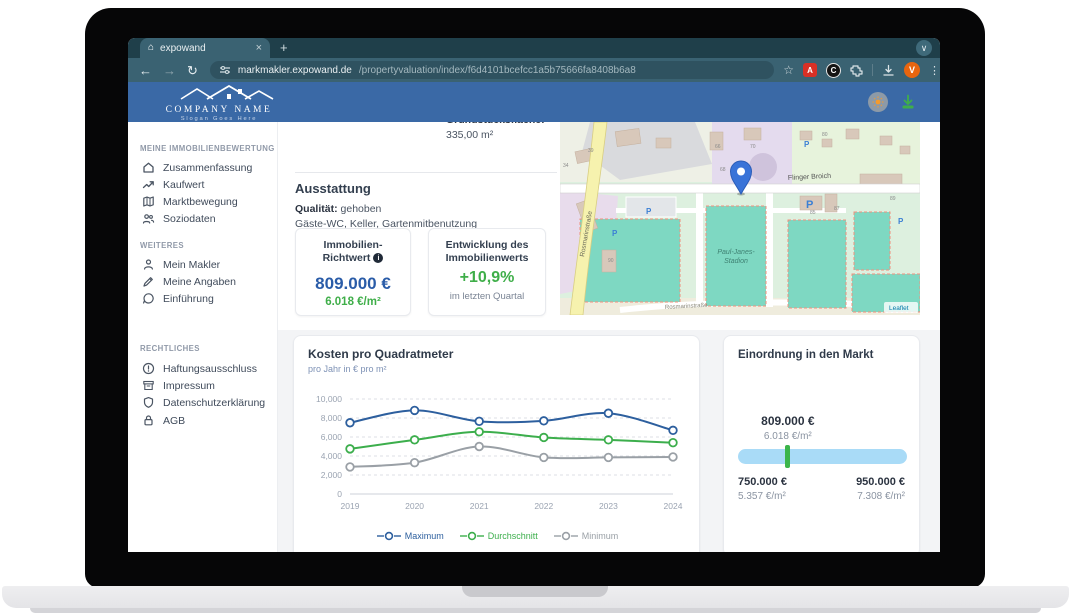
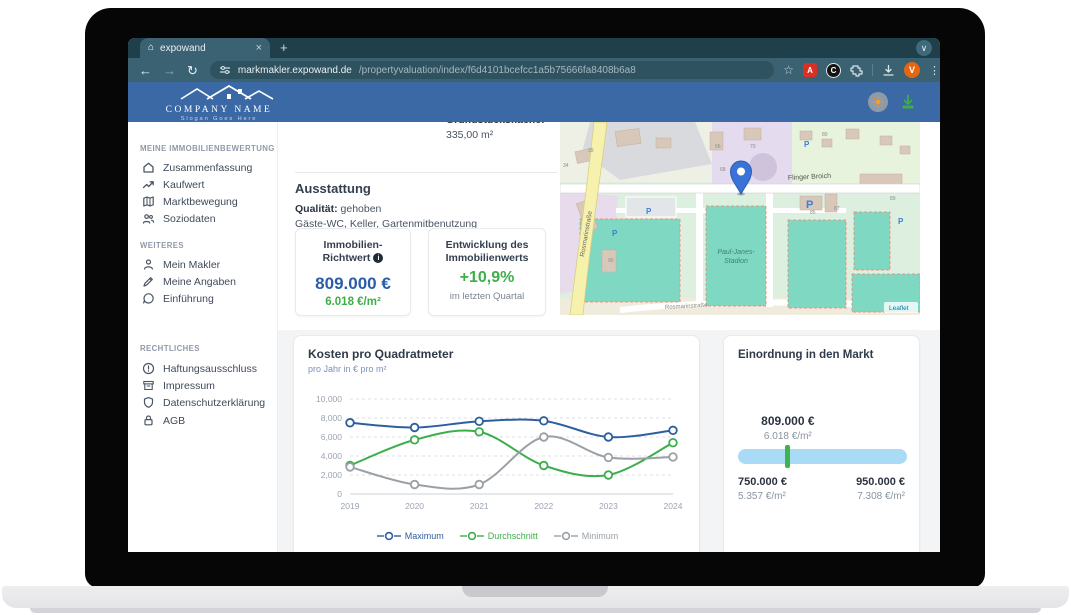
Durchschnitt/2019: 5000 -> 3000
Maximum/2020: 9000 -> 7000
Minimum/2020: 3000 -> 1000
Minimum/2021: 5000 -> 1000
Durchschnitt/2022: 6000 -> 3000
Minimum/2022: 4000 -> 6000
Maximum/2023: 8000 -> 6000
Durchschnitt/2023: 6000 -> 2000
